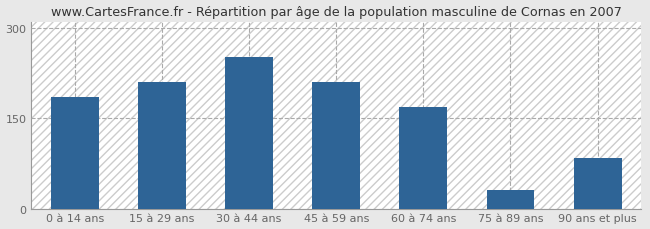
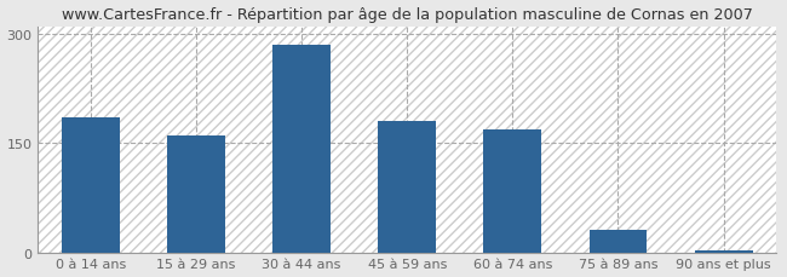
15 à 29 ans: 210 -> 160
30 à 44 ans: 252 -> 285
45 à 59 ans: 210 -> 180
90 ans et plus: 84 -> 3
